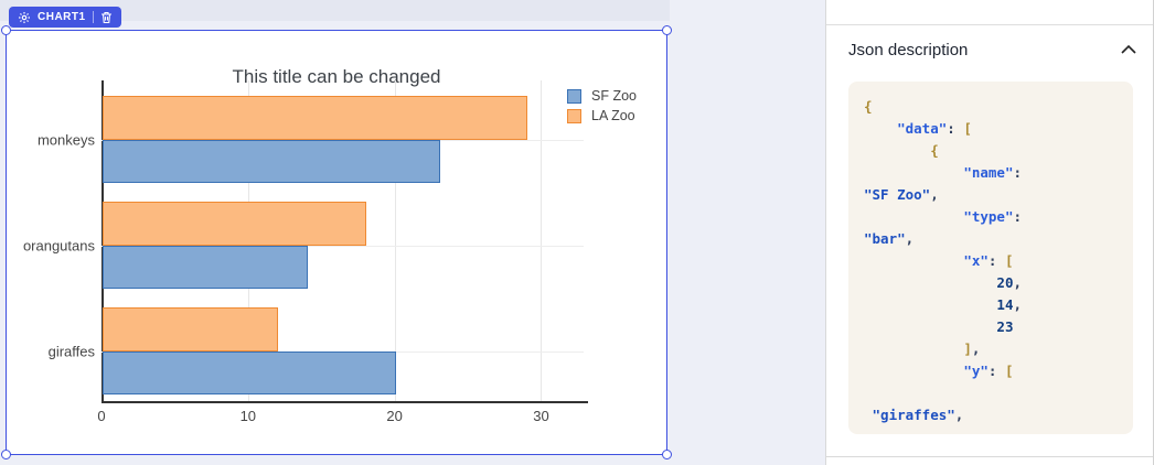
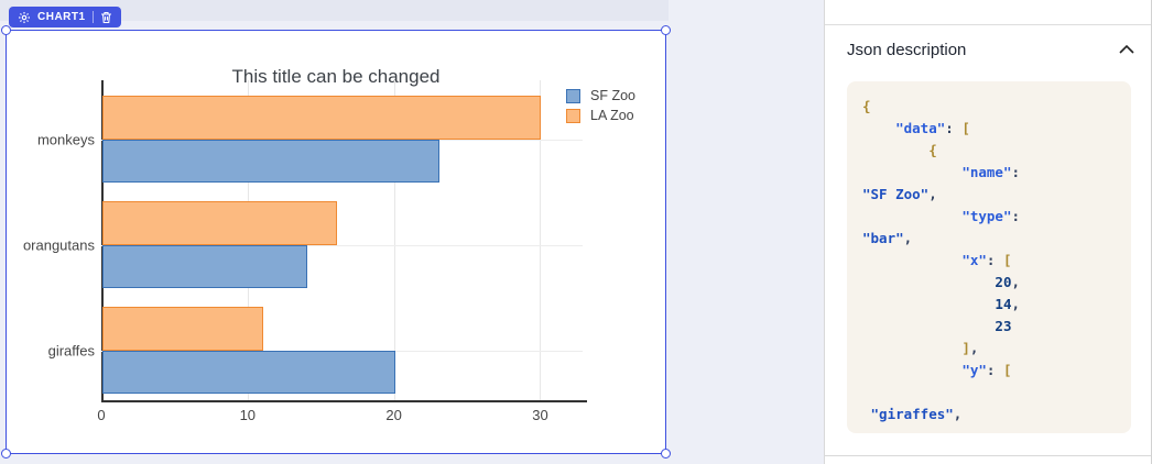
LA Zoo/giraffes: 12 -> 11
LA Zoo/orangutans: 18 -> 16
LA Zoo/monkeys: 29 -> 30
